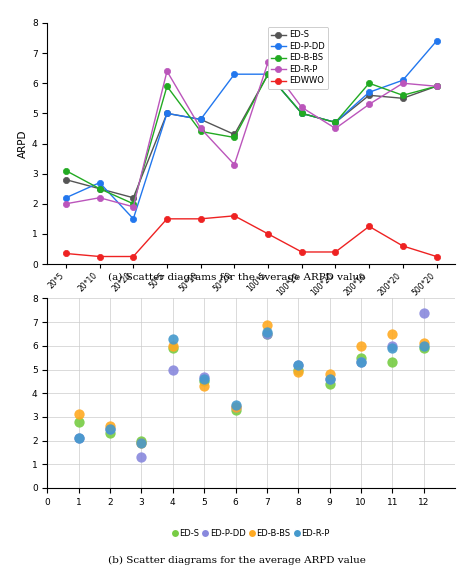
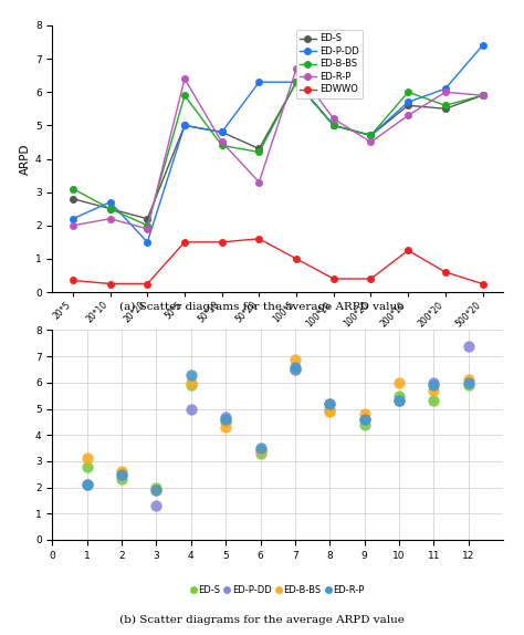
ED-B-BS/11: 6.5 -> 5.7
